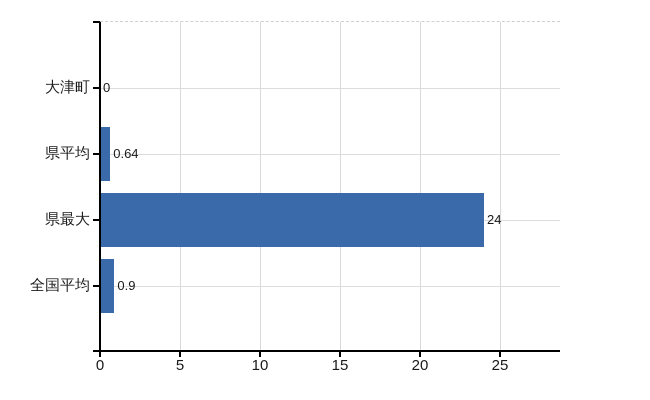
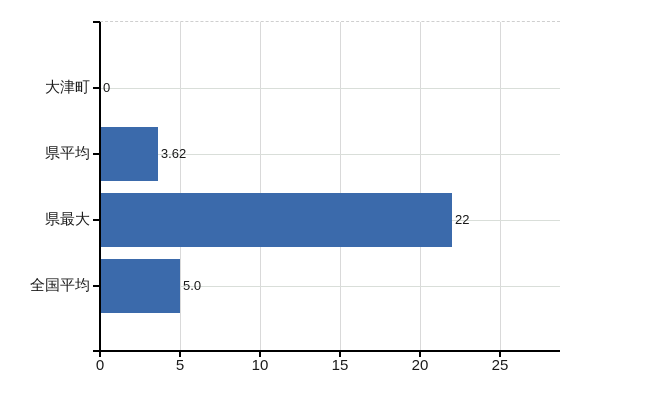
県平均: 0.64 -> 3.62
県最大: 24 -> 22
全国平均: 0.9 -> 5.0
